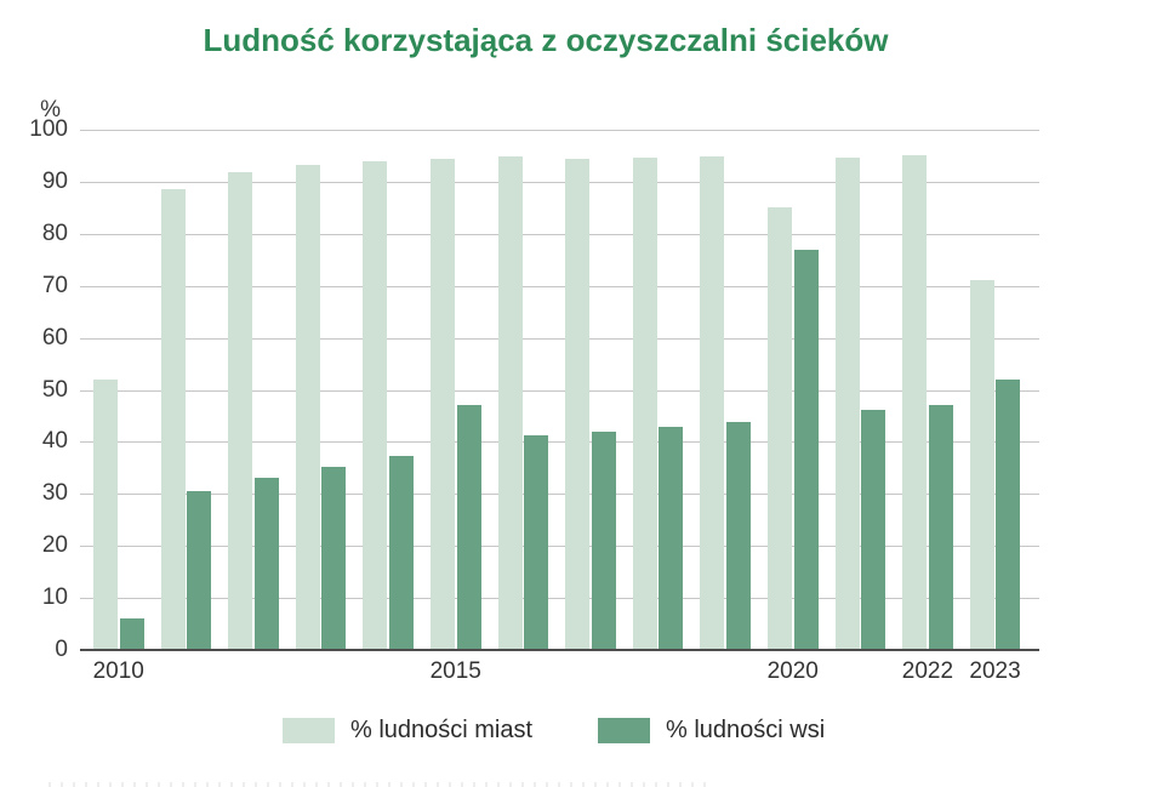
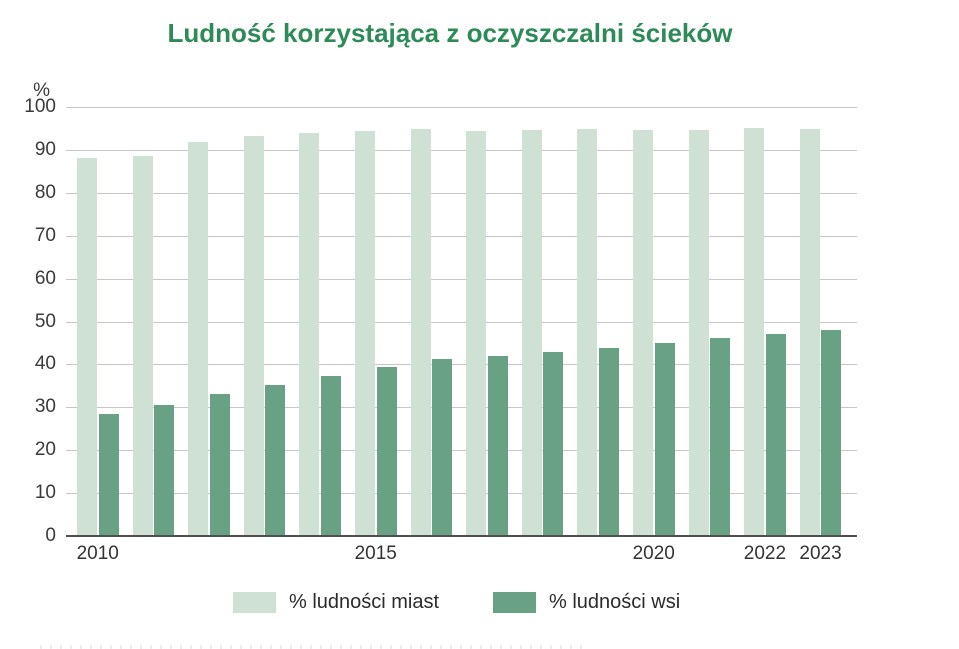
% ludności miast/2010: 52 -> 88
% ludności wsi/2010: 6 -> 28
% ludności wsi/2015: 47 -> 40
% ludności miast/2020: 85 -> 95
% ludności wsi/2020: 77 -> 45
% ludności miast/2023: 71 -> 95
% ludności wsi/2023: 52 -> 48
